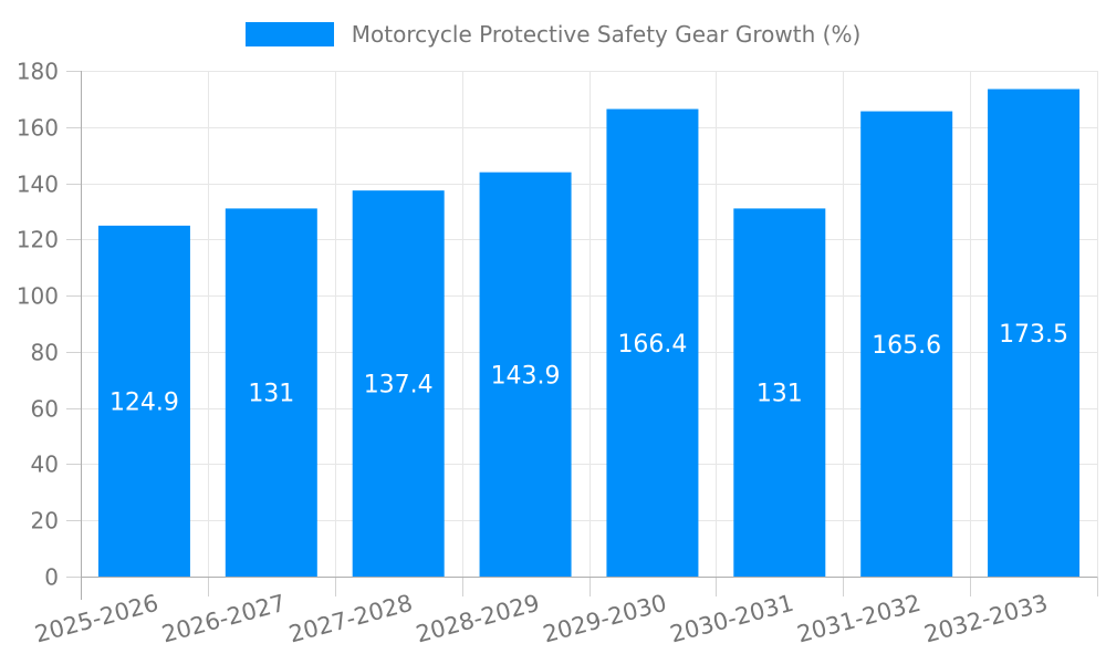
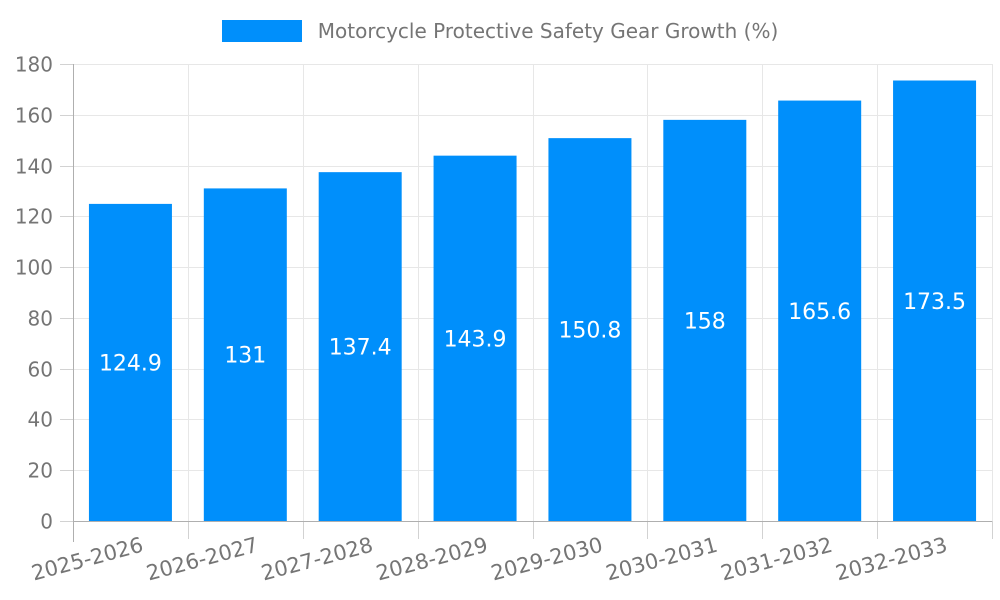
2029-2030: 166.4 -> 150.8
2030-2031: 131 -> 158
